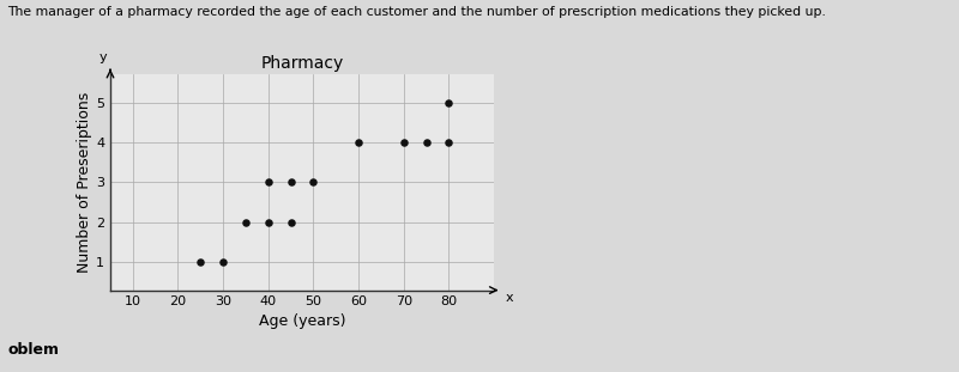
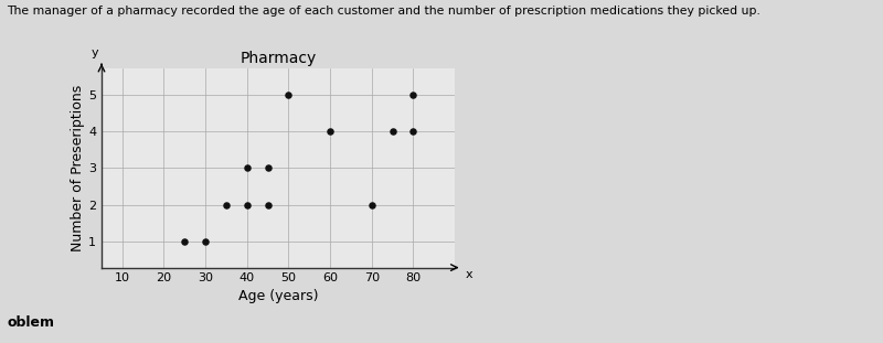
50: 3 -> 5
70: 4 -> 2
